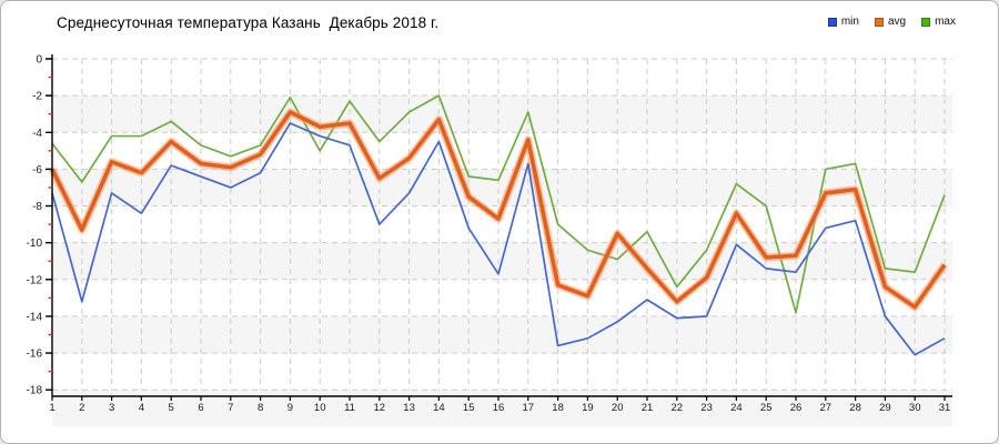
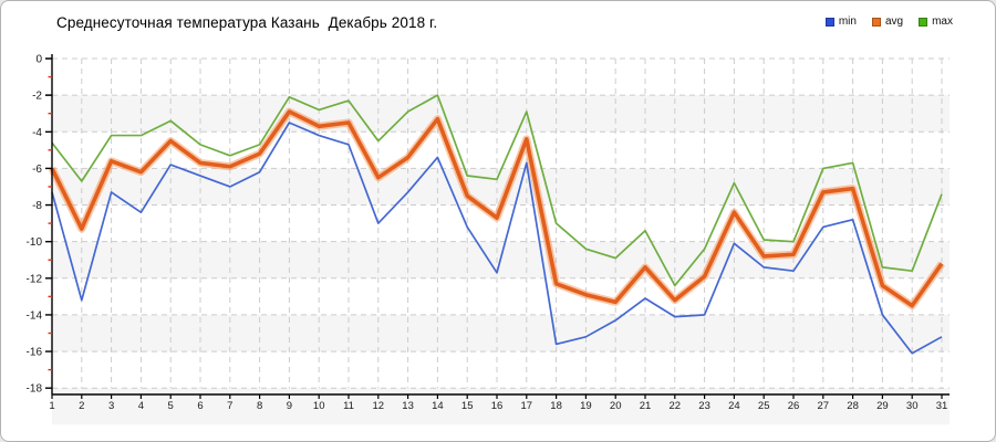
max/10: -5.0 -> -2.8
min/14: -4.5 -> -5.4
avg/20: -9.5 -> -13.3
max/25: -8.0 -> -9.9
max/26: -13.8 -> -10.0
